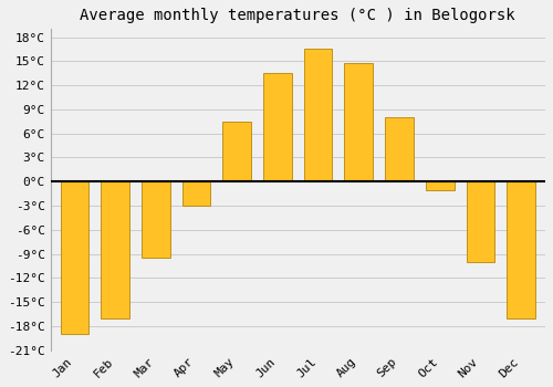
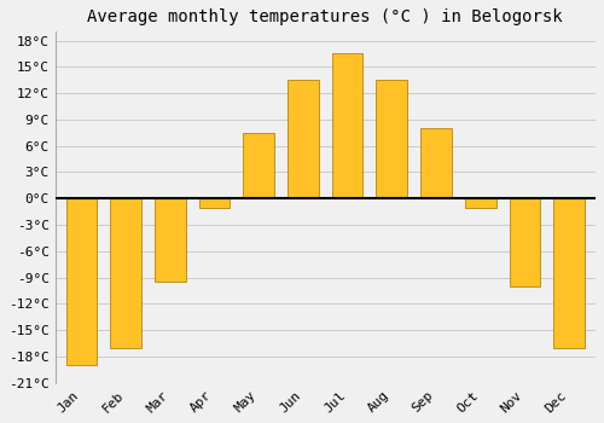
Apr: -3.0°C -> -1.0°C
Aug: 14.8°C -> 13.5°C
